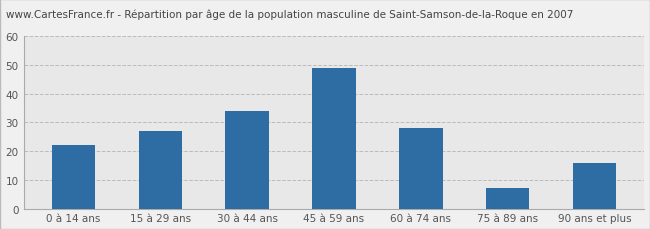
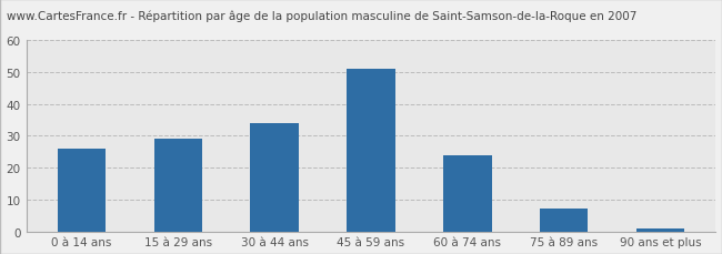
0 à 14 ans: 22 -> 26
15 à 29 ans: 27 -> 29
45 à 59 ans: 49 -> 51
60 à 74 ans: 28 -> 24
90 ans et plus: 16 -> 1
